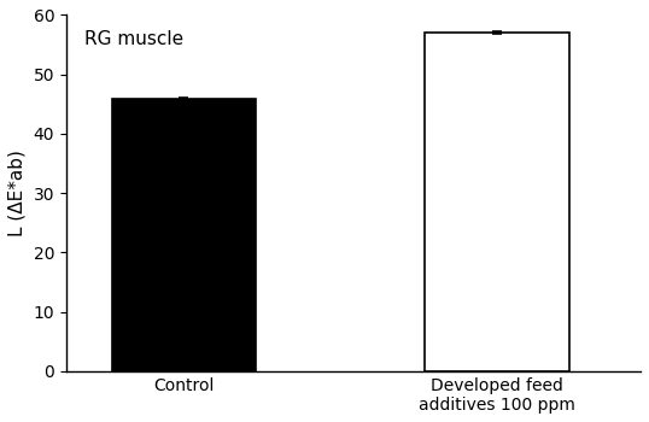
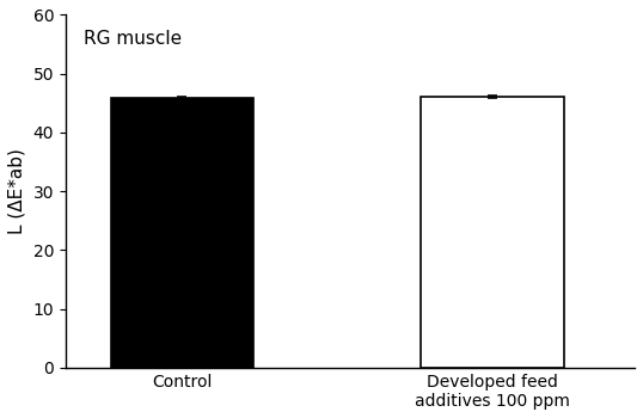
Developed feed additives 100 ppm: 57.0 -> 46.1
